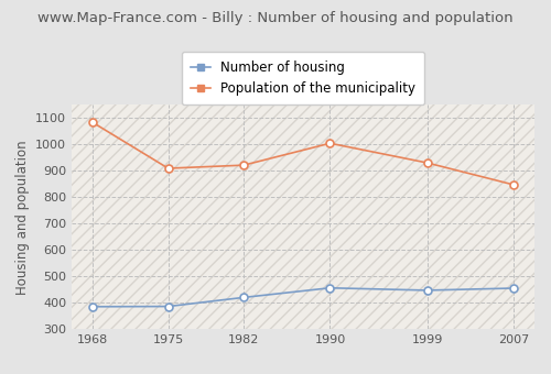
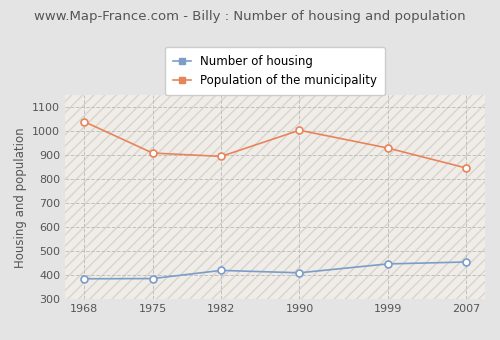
Population of the municipality/1968: 1083 -> 1040
Population of the municipality/1982: 921 -> 895
Number of housing/1990: 456 -> 410
